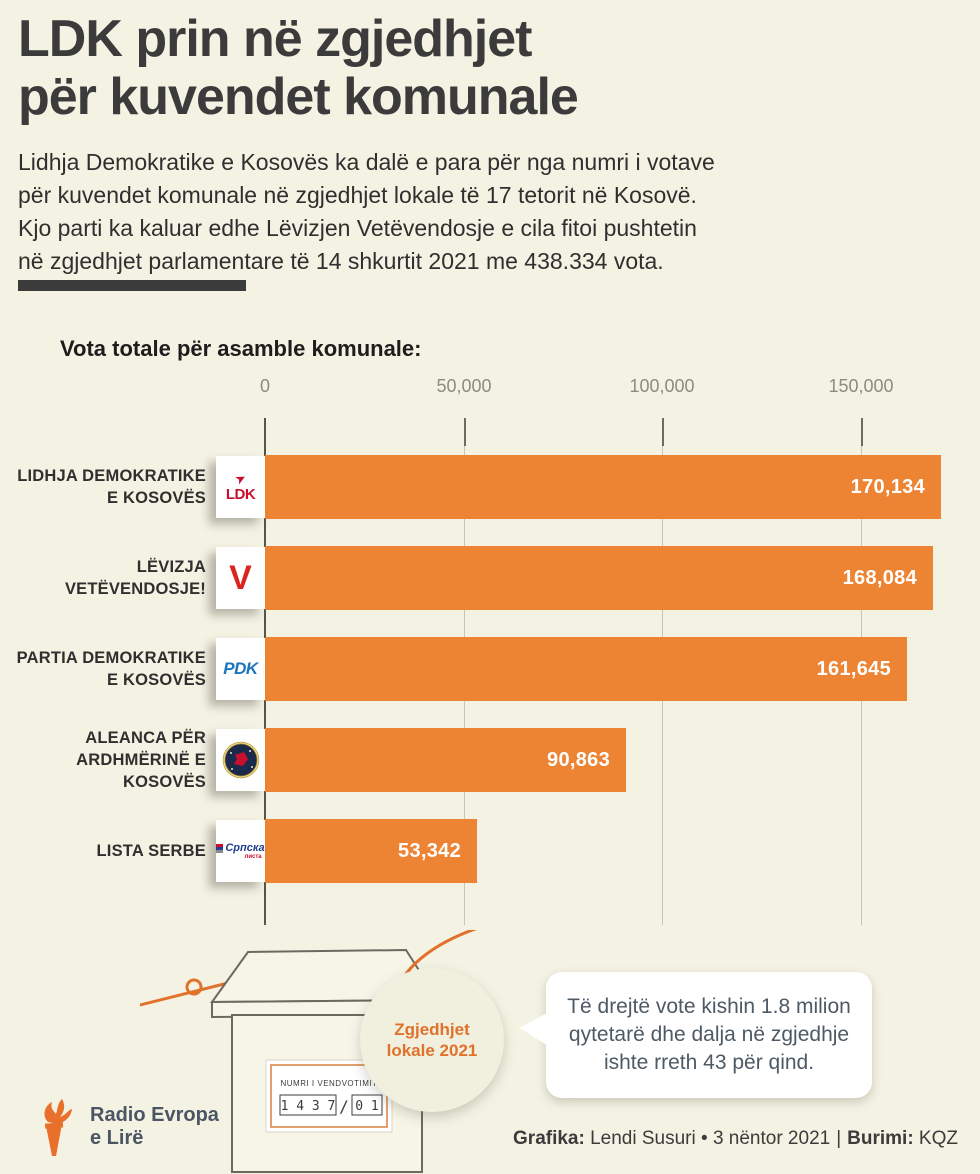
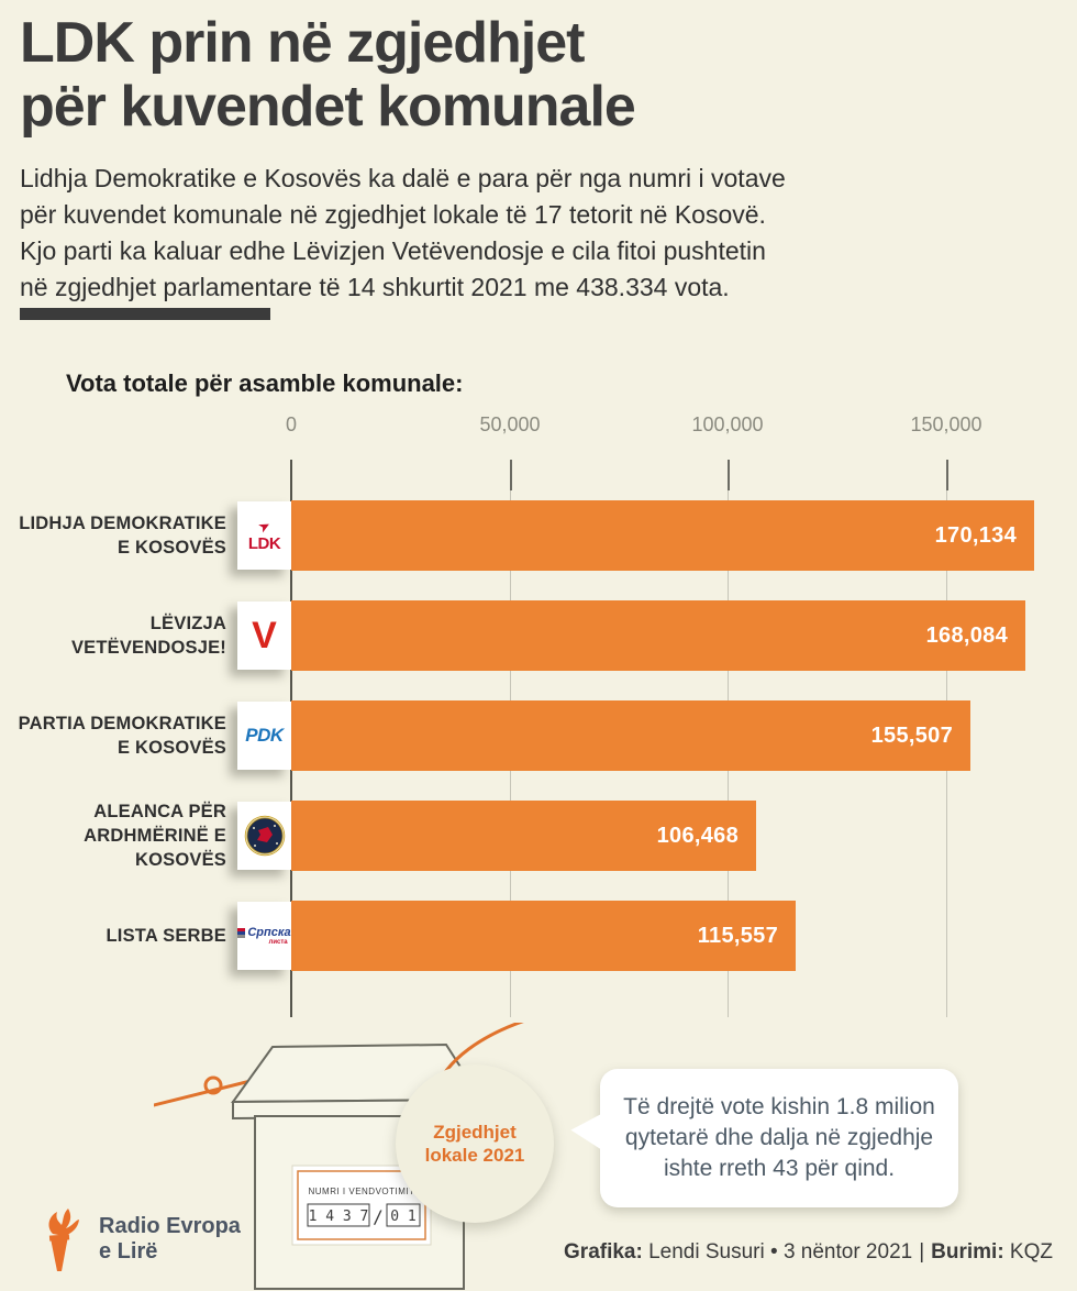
PARTIA DEMOKRATIKE E KOSOVËS: 161,645 -> 155,507
ALEANCA PËR ARDHMËRINË E KOSOVËS: 90,863 -> 106,468
LISTA SERBE: 53,342 -> 115,557
